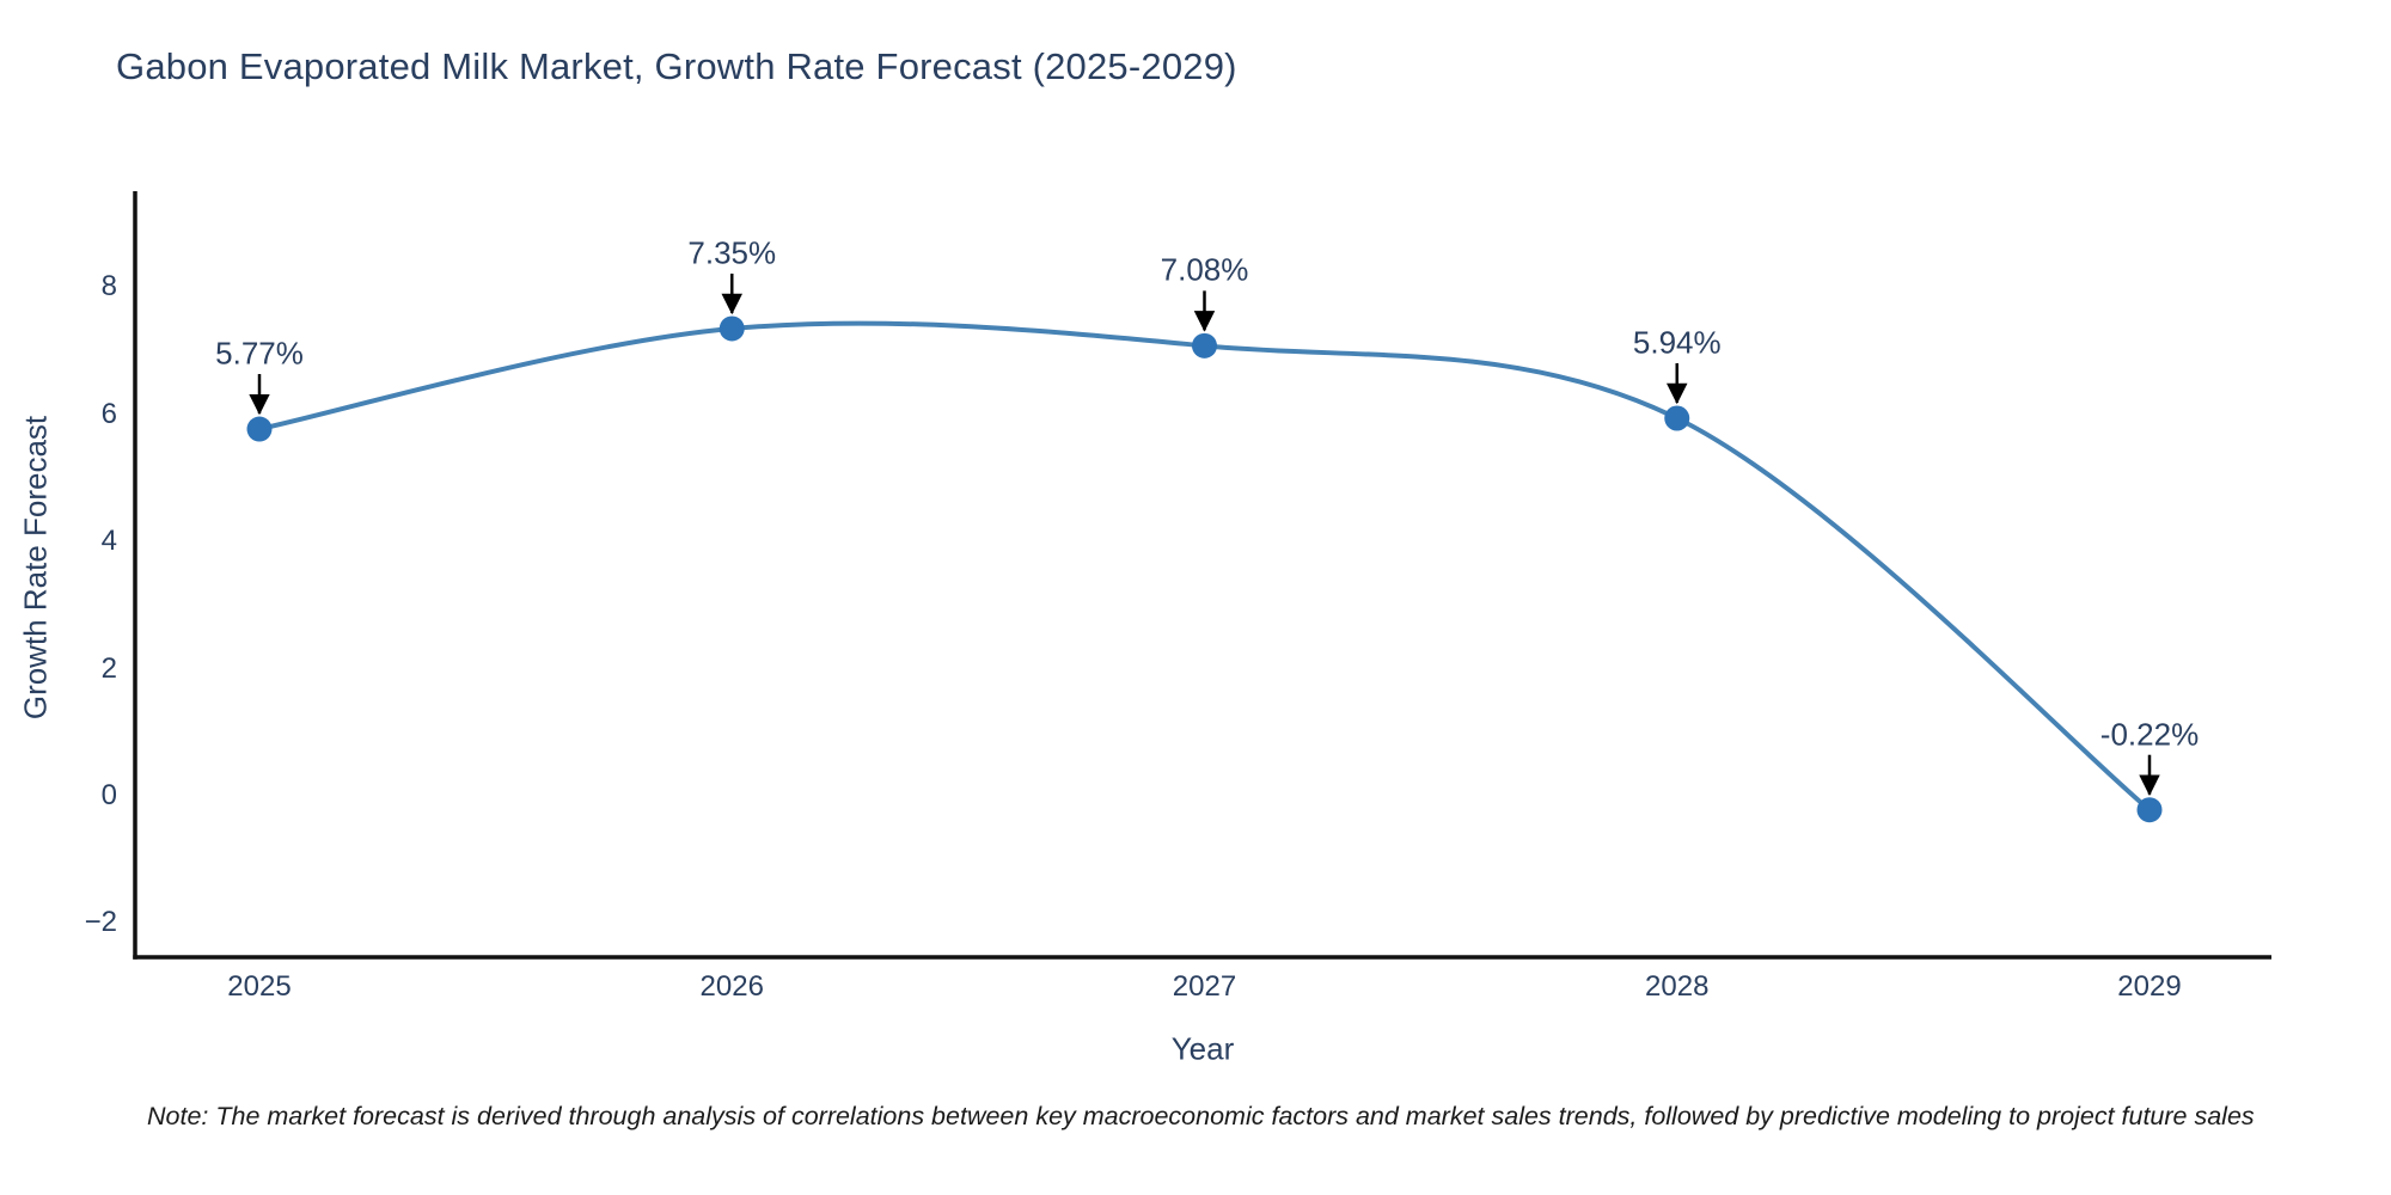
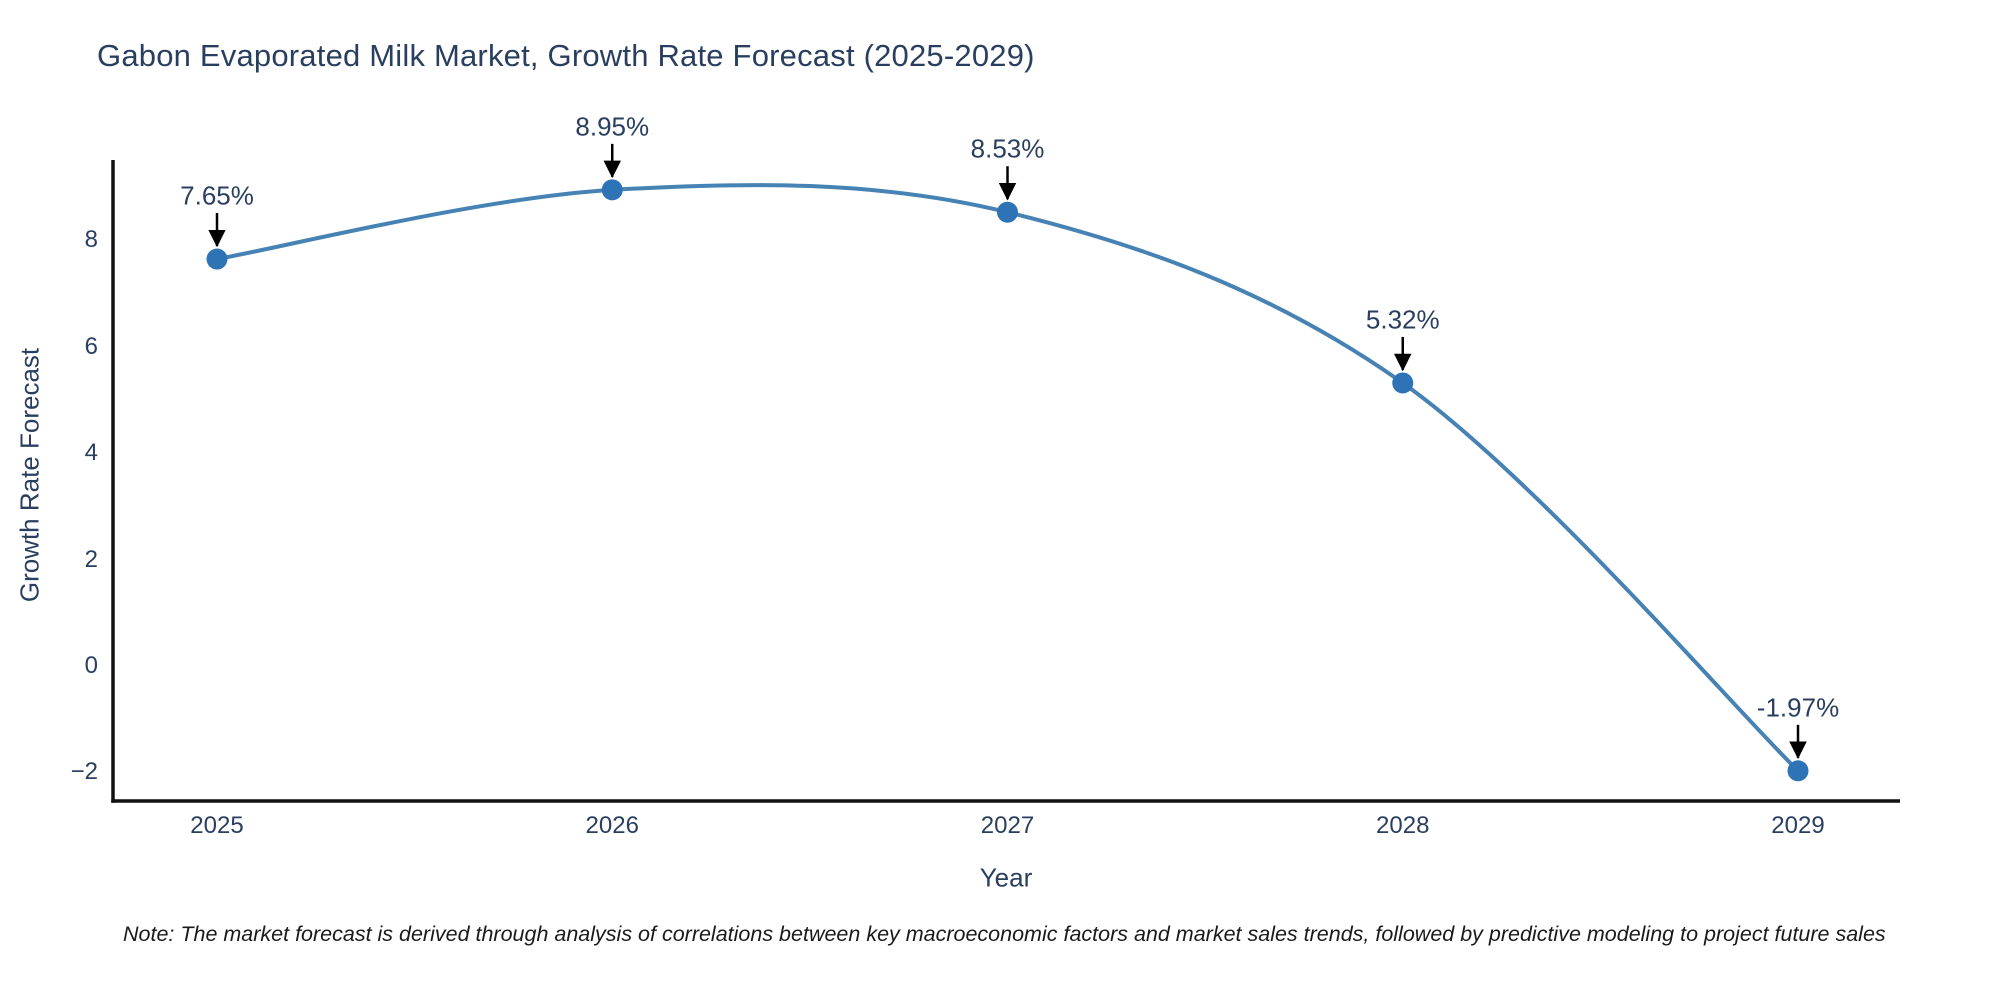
2025: 5.77% -> 7.65%
2026: 7.35% -> 8.95%
2027: 7.08% -> 8.53%
2028: 5.94% -> 5.32%
2029: -0.22% -> -1.97%
